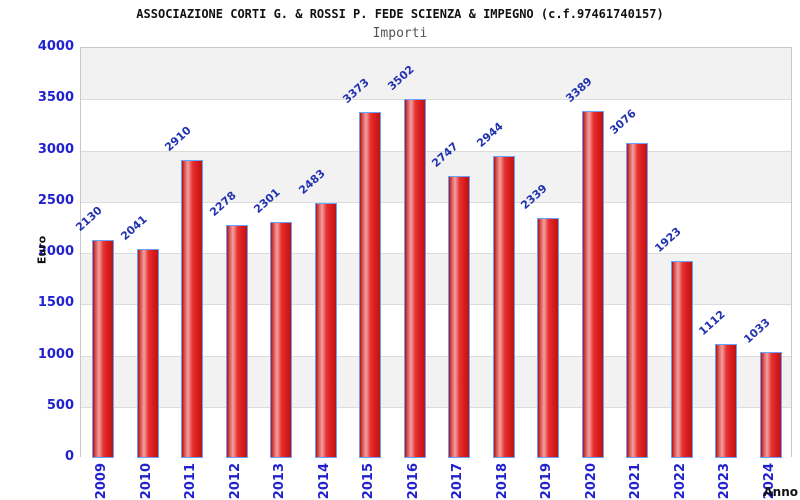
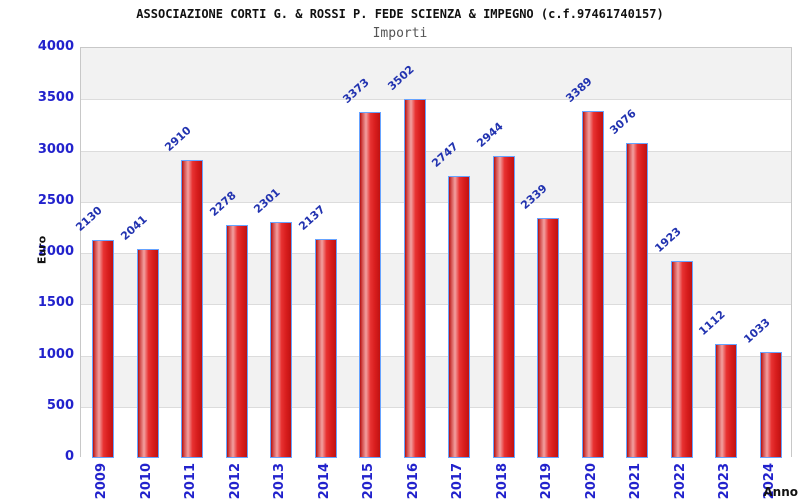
2014: 2483 -> 2137
